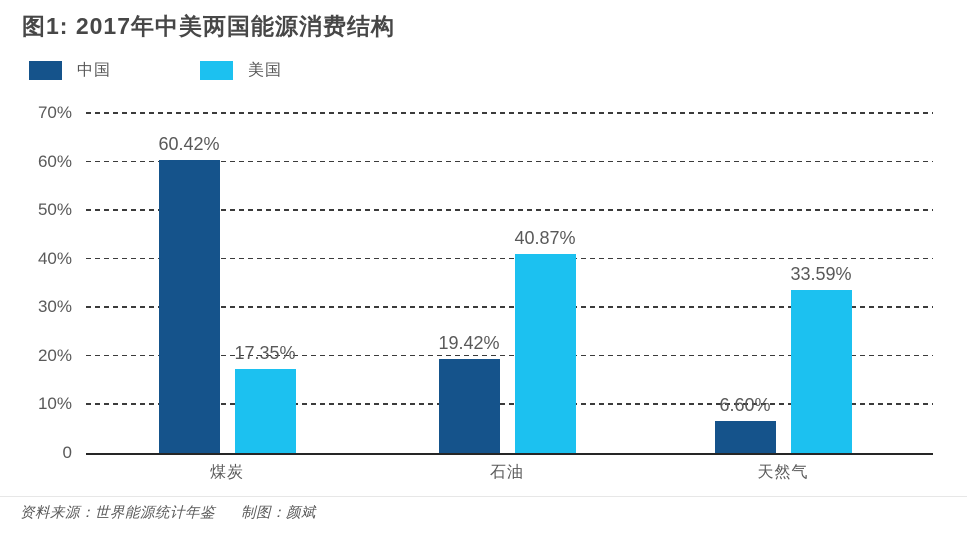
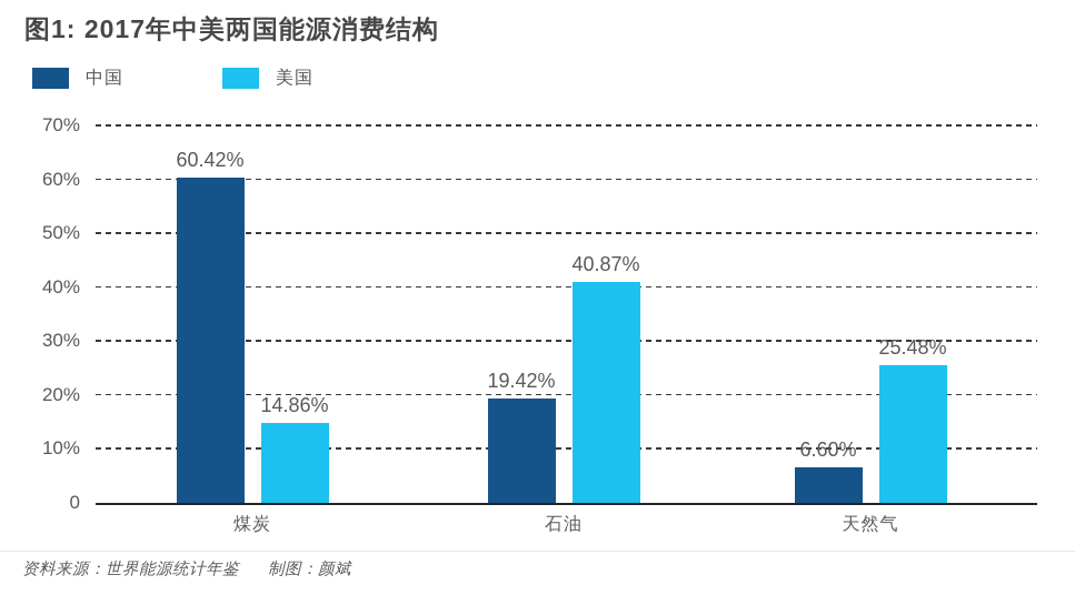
美国/煤炭: 17.35% -> 14.86%
美国/天然气: 33.59% -> 25.48%
